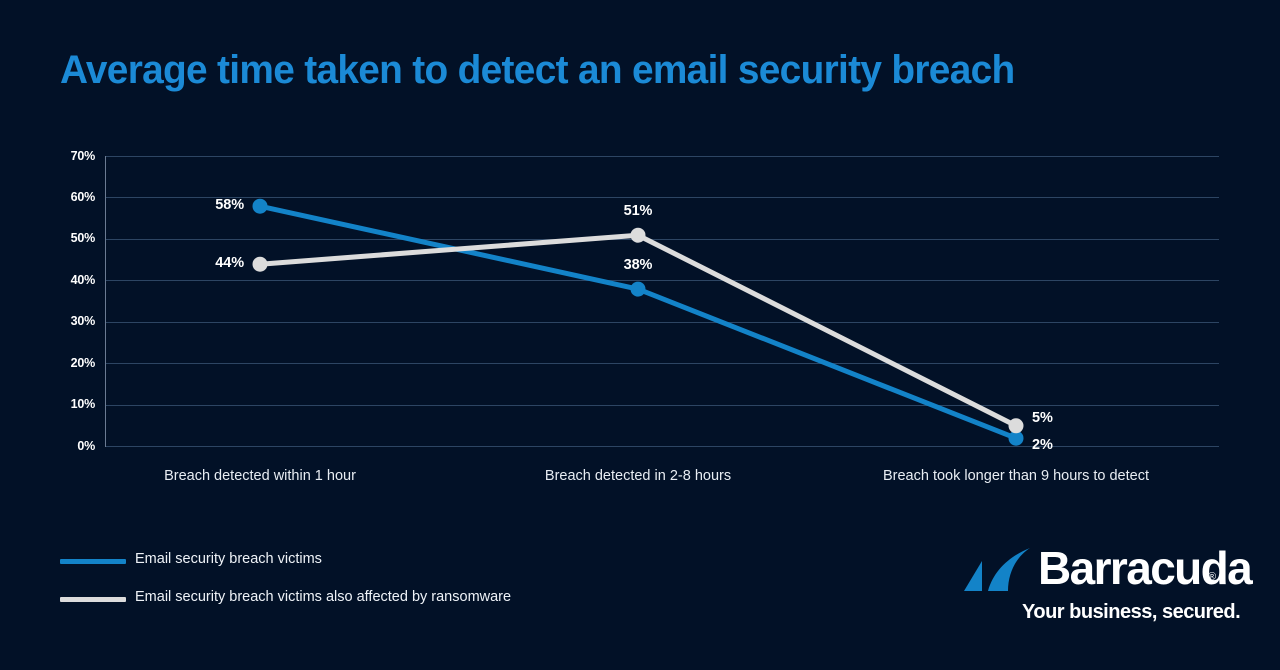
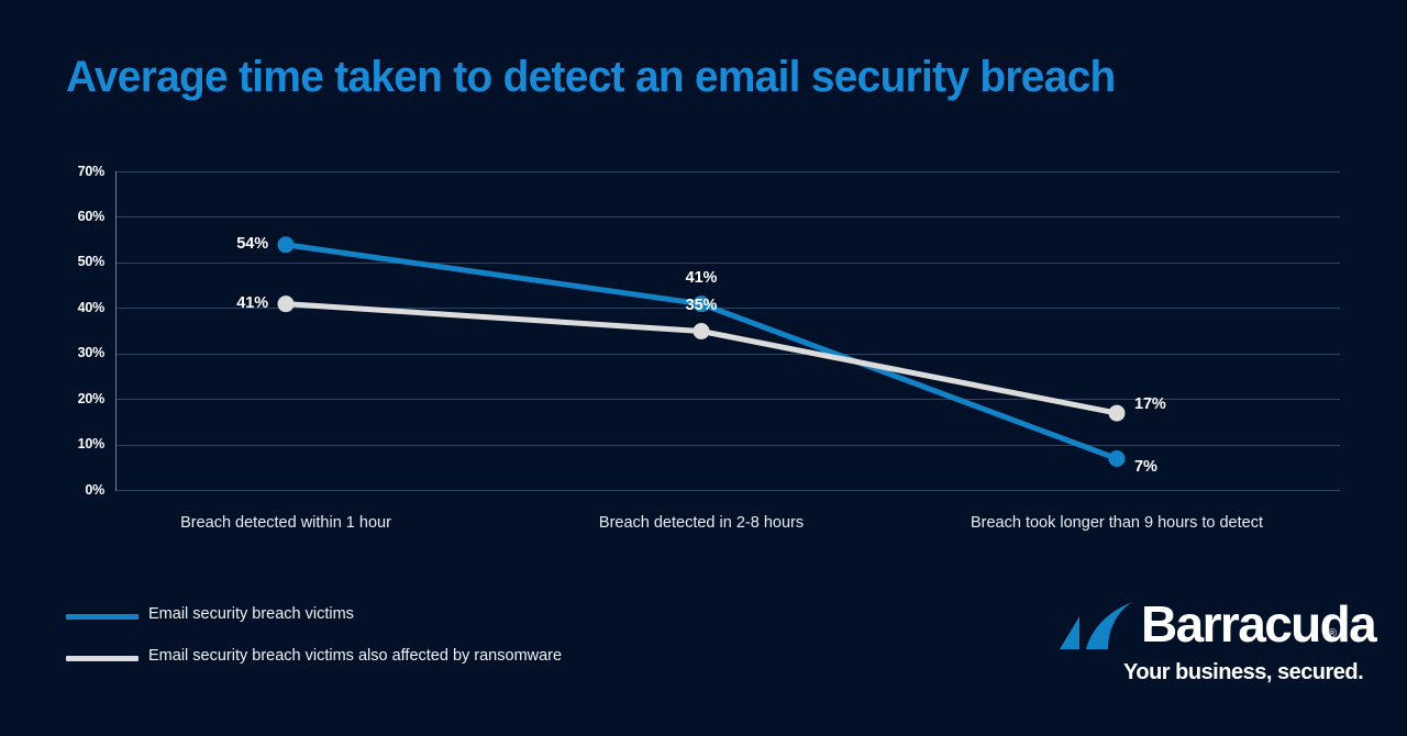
Email security breach victims/Breach detected within 1 hour: 58% -> 54%
Email security breach victims also affected by ransomware/Breach detected within 1 hour: 44% -> 41%
Email security breach victims/Breach detected in 2-8 hours: 38% -> 41%
Email security breach victims also affected by ransomware/Breach detected in 2-8 hours: 51% -> 35%
Email security breach victims/Breach took longer than 9 hours to detect: 2% -> 7%
Email security breach victims also affected by ransomware/Breach took longer than 9 hours to detect: 5% -> 17%
